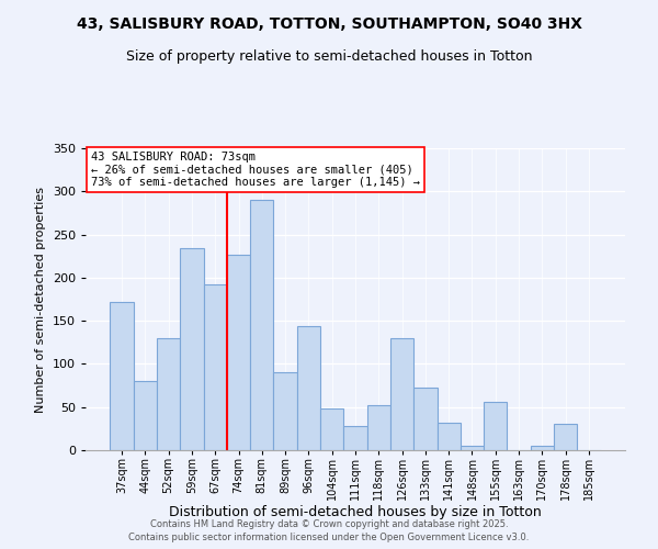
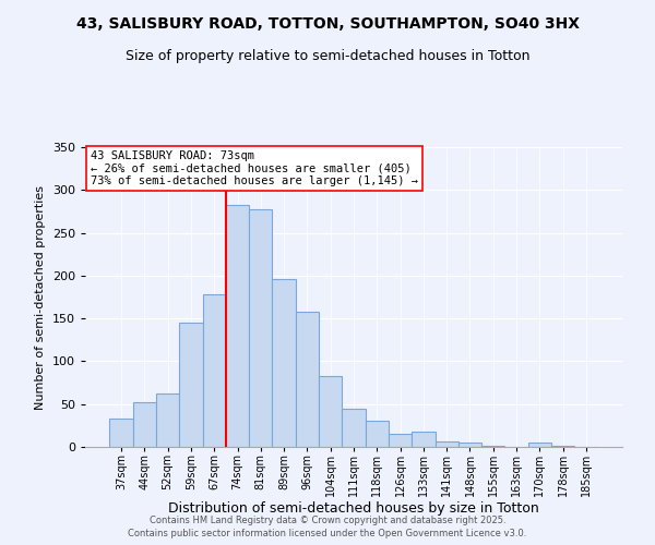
37sqm: 172 -> 33
44sqm: 80 -> 52
52sqm: 130 -> 62
59sqm: 234 -> 145
67sqm: 192 -> 178
74sqm: 226 -> 282
81sqm: 290 -> 278
89sqm: 90 -> 196
96sqm: 144 -> 158
104sqm: 48 -> 83
111sqm: 28 -> 45
118sqm: 52 -> 31
126sqm: 130 -> 15
133sqm: 72 -> 18
141sqm: 32 -> 6
155sqm: 56 -> 1
178sqm: 30 -> 1
